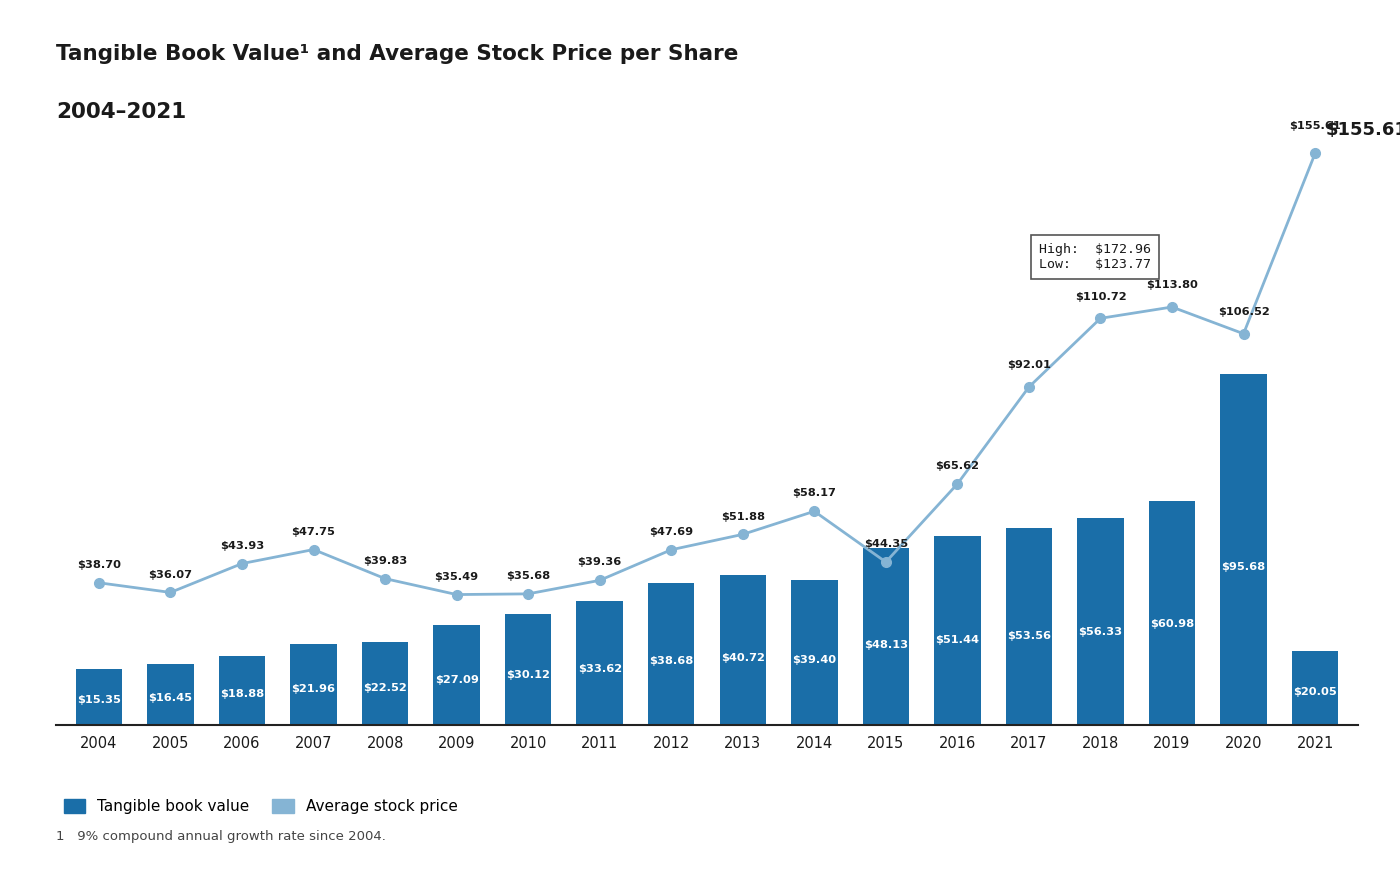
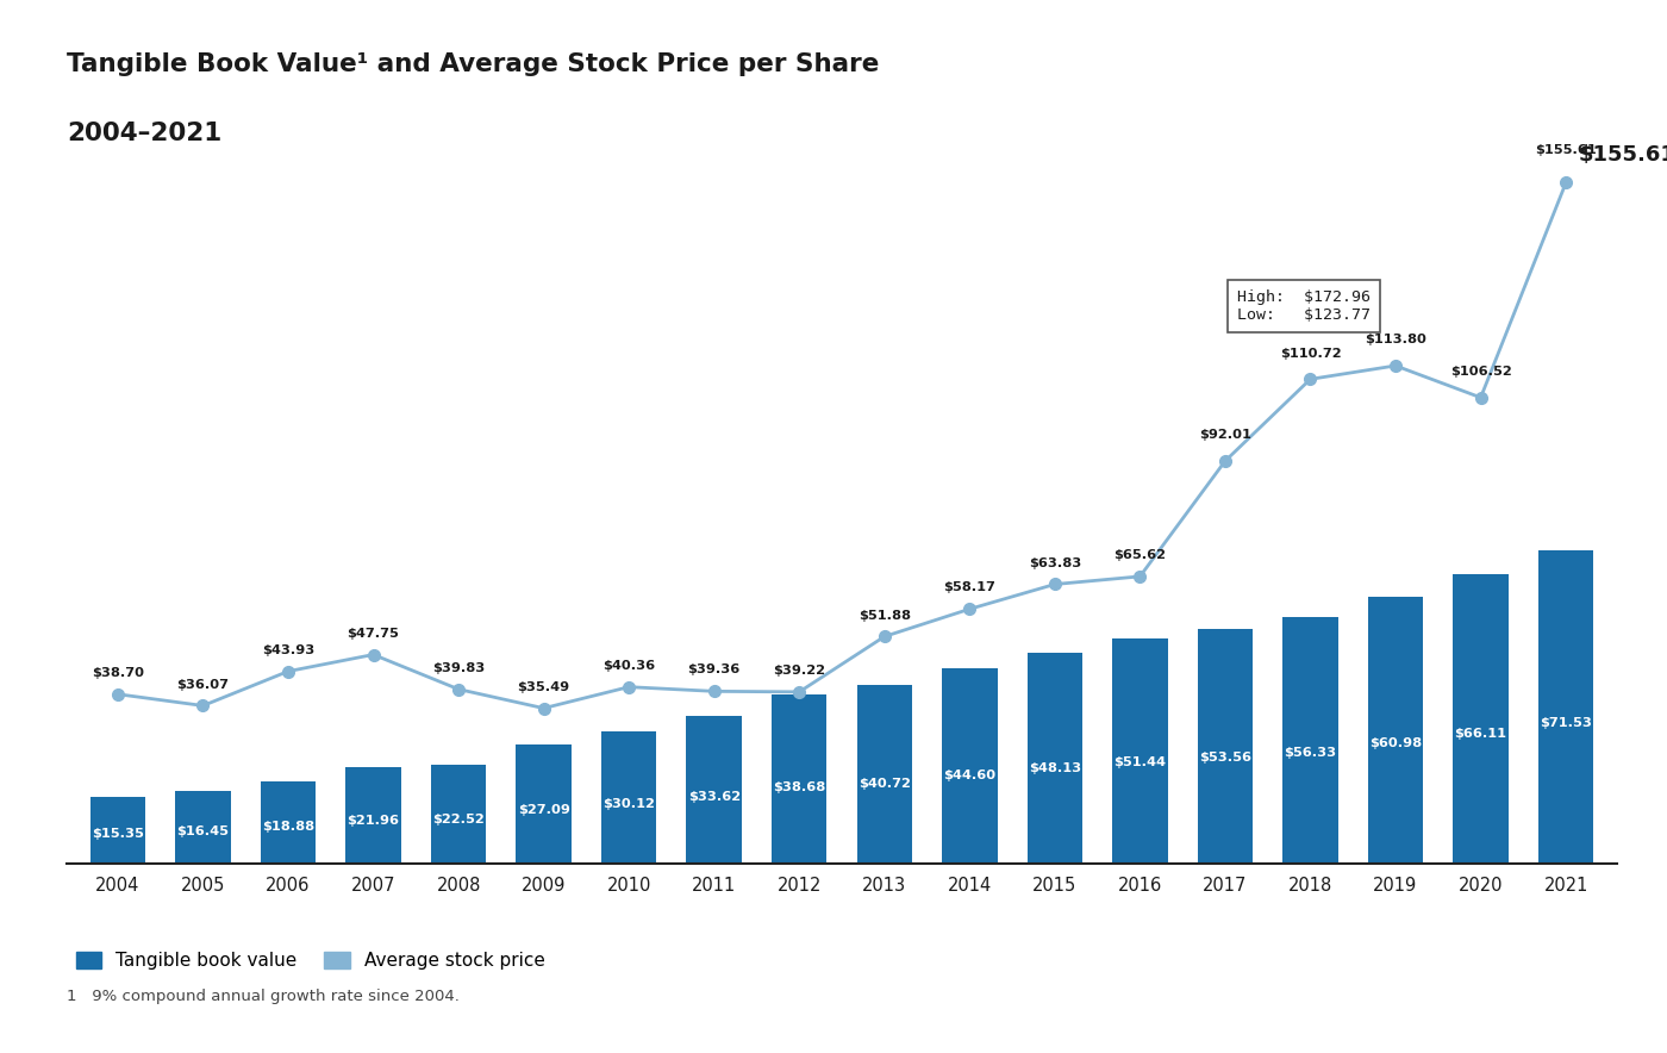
Average stock price/2010: $35.68 -> $40.36
Average stock price/2012: $47.69 -> $39.22
Tangible book value/2014: $39.40 -> $44.60
Average stock price/2015: $44.35 -> $63.83
Tangible book value/2020: $95.68 -> $66.11
Tangible book value/2021: $20.05 -> $71.53
